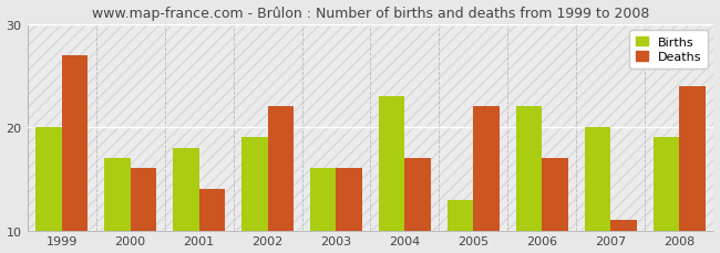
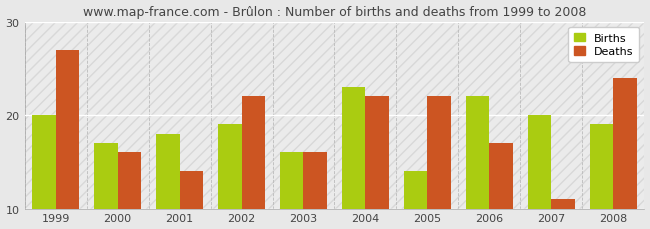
Deaths/2004: 17 -> 22
Births/2005: 13 -> 14
